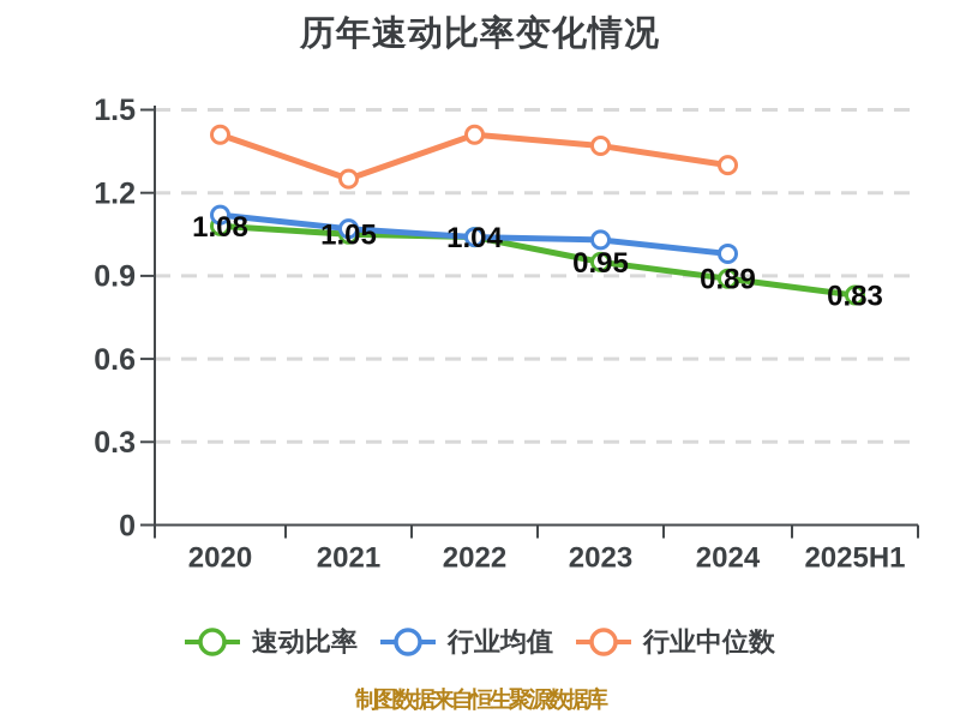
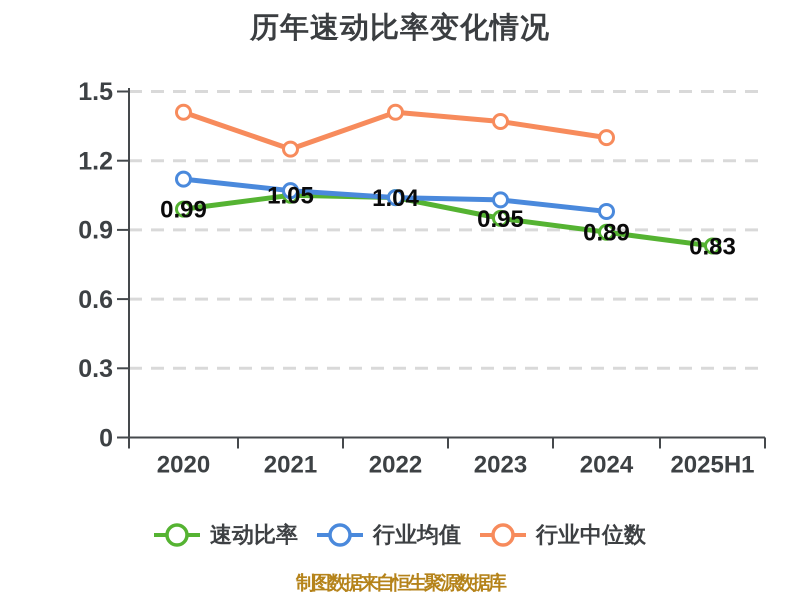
速动比率/2020: 1.08 -> 0.99
